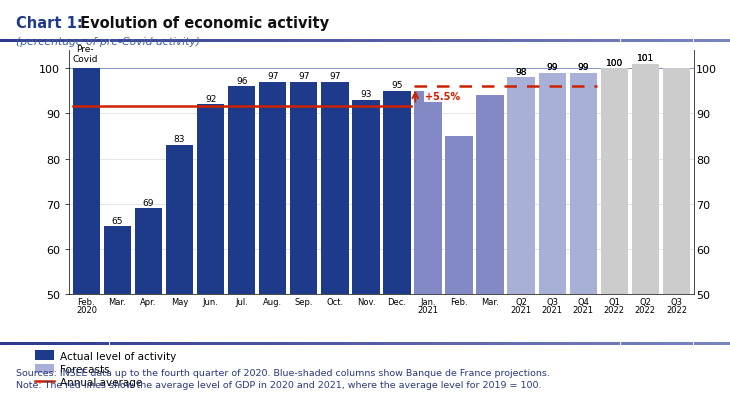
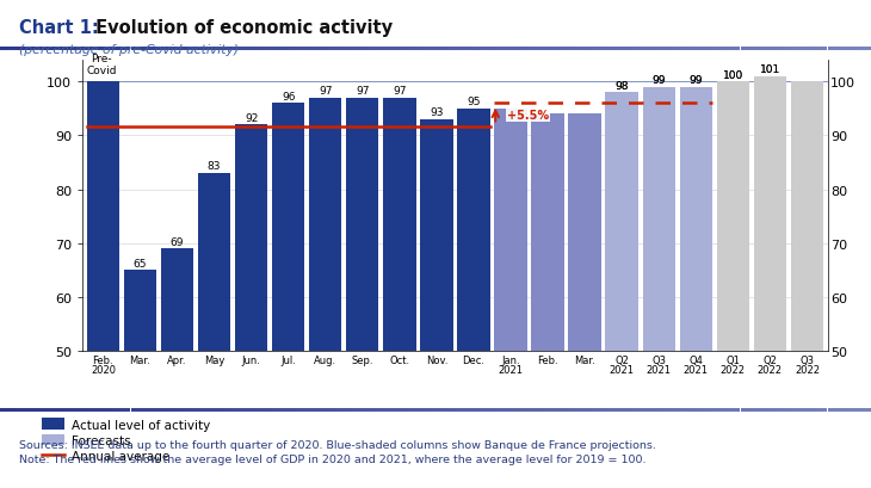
Feb.: 85 -> 94
